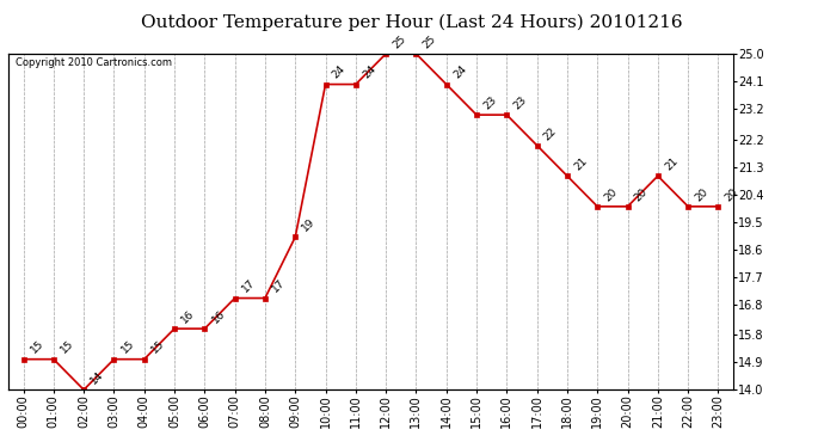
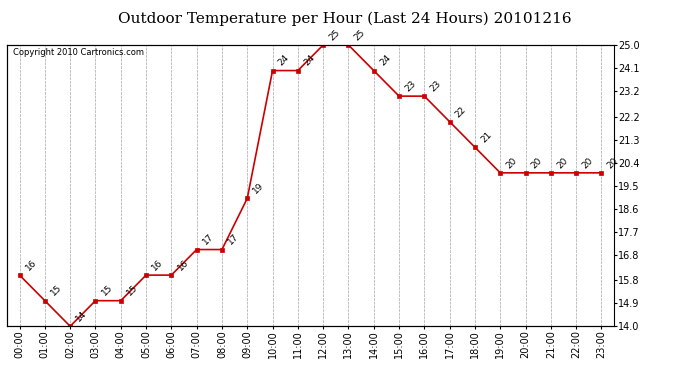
00:00: 15 -> 16
21:00: 21 -> 20
